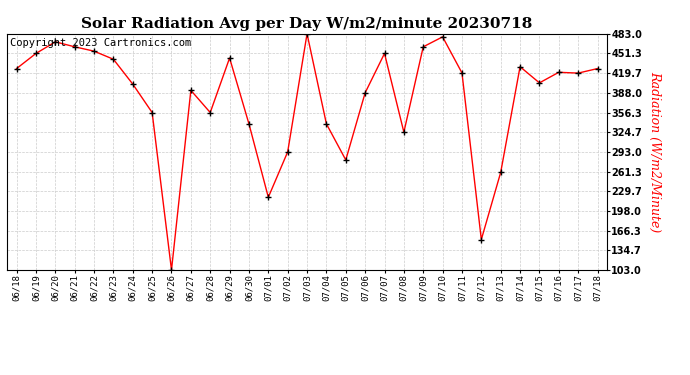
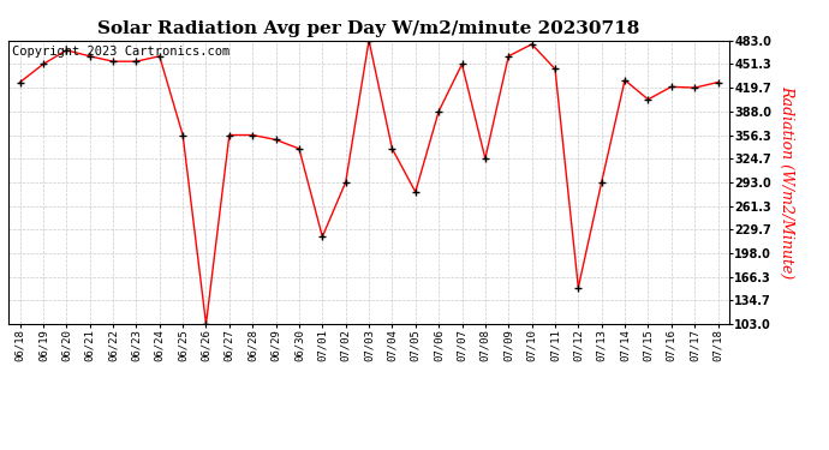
06/23: 442 -> 455
06/24: 402 -> 462
06/27: 392 -> 356
06/29: 444 -> 350
07/11: 420 -> 445
07/13: 260 -> 293
